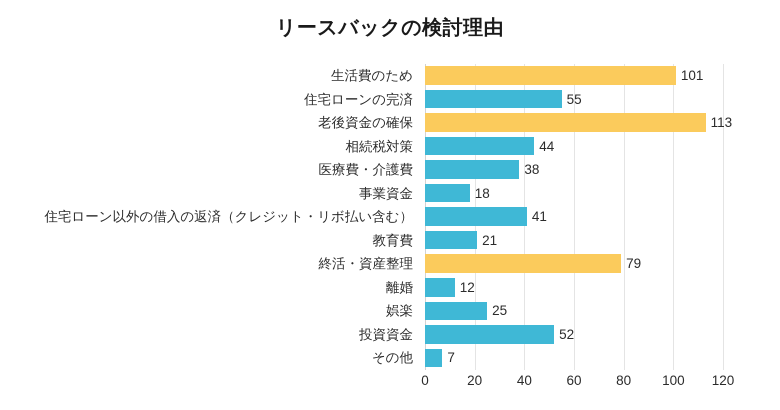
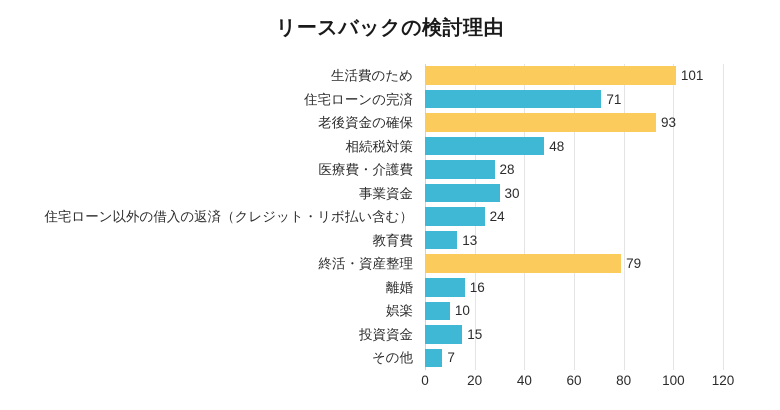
住宅ローンの完済: 55 -> 71
老後資金の確保: 113 -> 93
相続税対策: 44 -> 48
医療費・介護費: 38 -> 28
事業資金: 18 -> 30
住宅ローン以外の借入の返済（クレジット・リボ払い含む）: 41 -> 24
教育費: 21 -> 13
離婚: 12 -> 16
娯楽: 25 -> 10
投資資金: 52 -> 15
